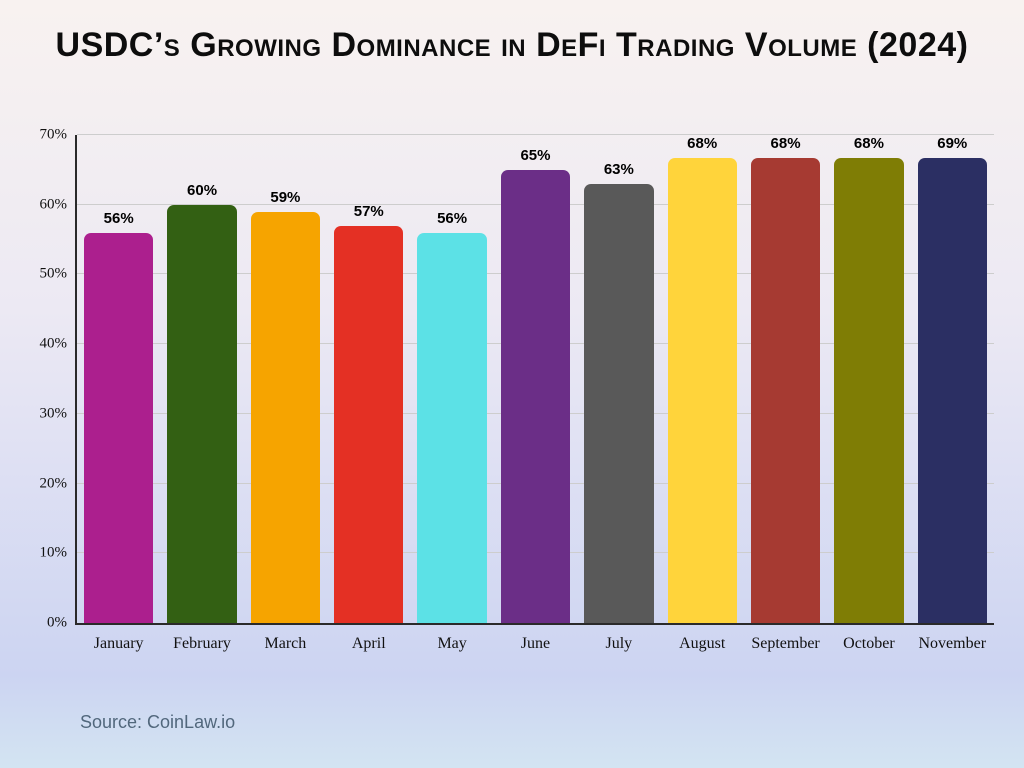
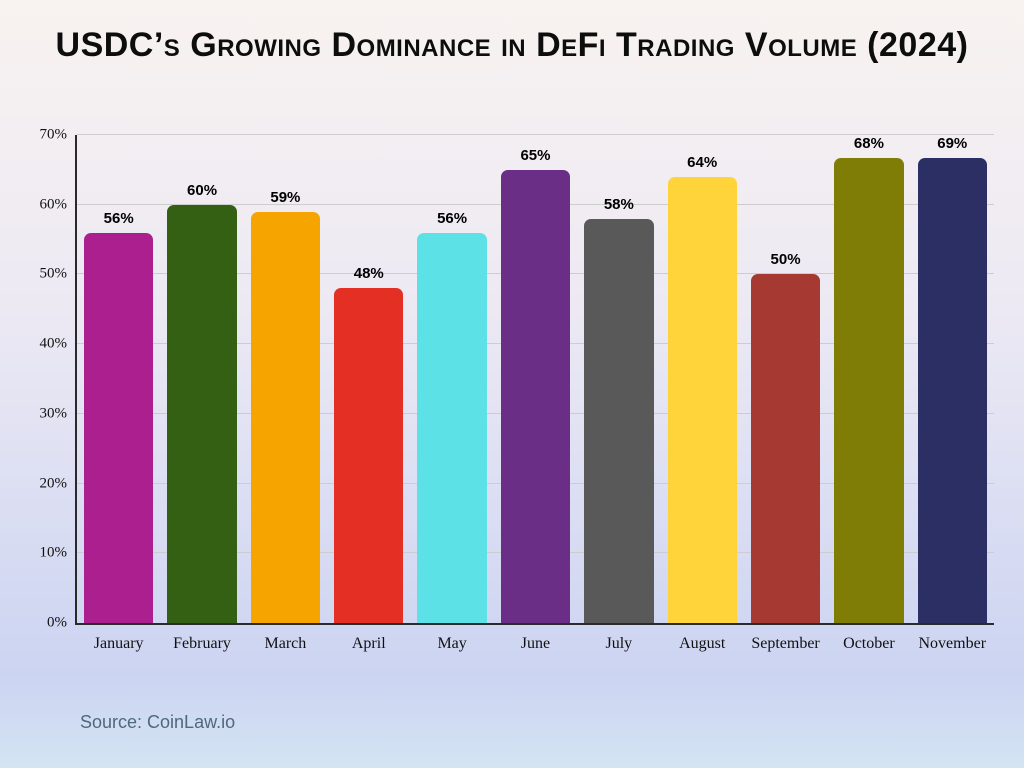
April: 57% -> 48%
July: 63% -> 58%
August: 68% -> 64%
September: 68% -> 50%
